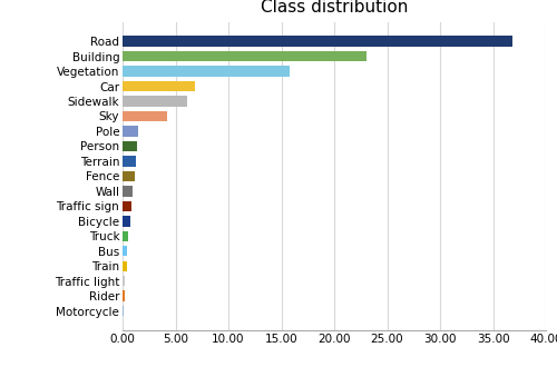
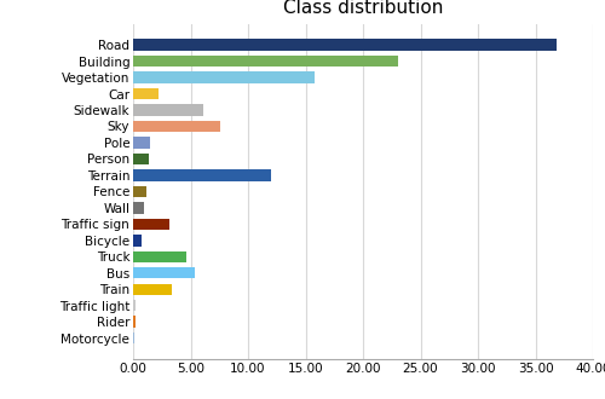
Car: 6.8 -> 2.2
Sky: 4.2 -> 7.6
Terrain: 1.3 -> 12.0
Traffic sign: 0.8 -> 3.2
Truck: 0.5 -> 4.6
Bus: 0.5 -> 5.4
Train: 0.4 -> 3.4
